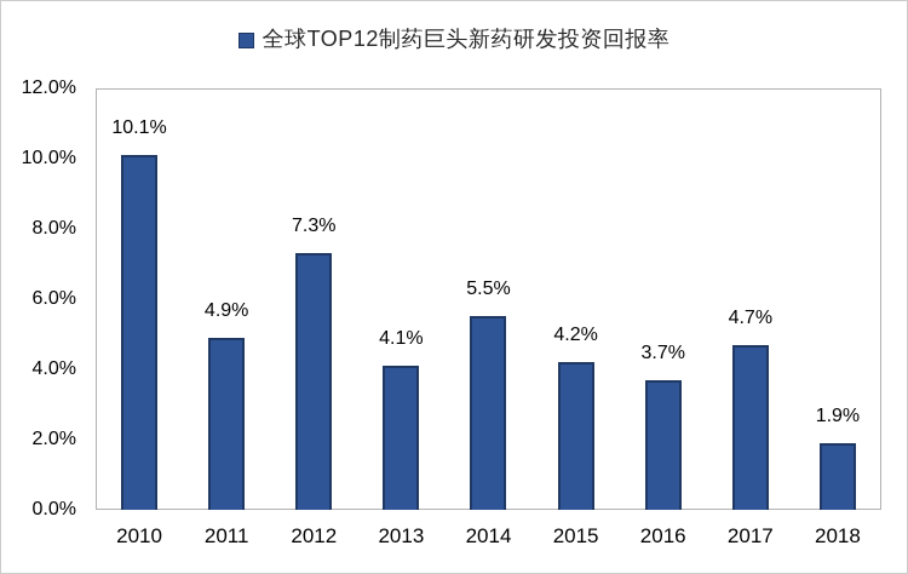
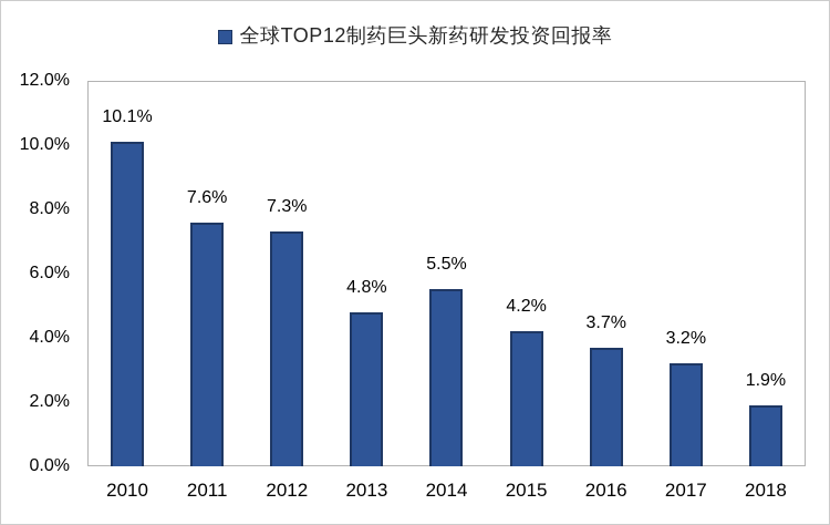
2011: 4.9% -> 7.6%
2013: 4.1% -> 4.8%
2017: 4.7% -> 3.2%
